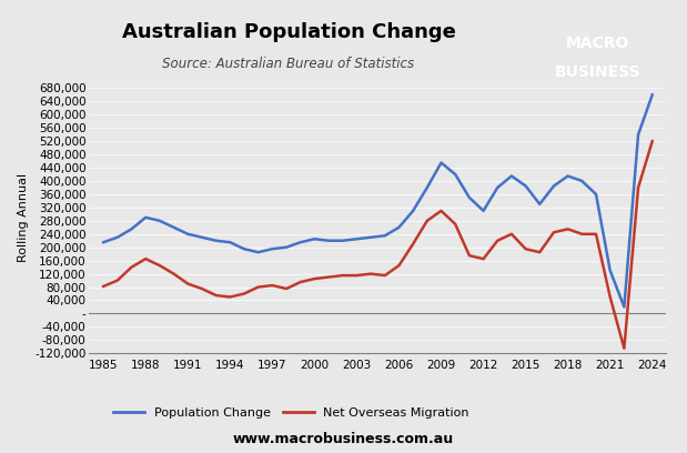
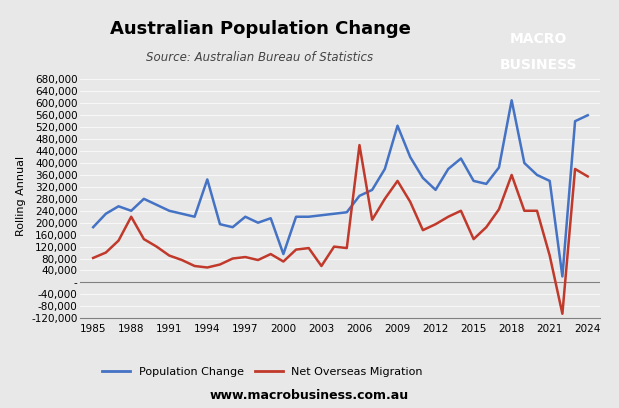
Population Change/1985: 215,000 -> 185,000
Population Change/1988: 290,000 -> 240,000
Net Overseas Migration/1988: 165,000 -> 220,000
Population Change/1994: 215,000 -> 345,000
Population Change/1997: 195,000 -> 220,000
Population Change/2000: 225,000 -> 95,000
Net Overseas Migration/2000: 105,000 -> 70,000
Net Overseas Migration/2003: 115,000 -> 55,000
Population Change/2006: 260,000 -> 290,000
Net Overseas Migration/2006: 145,000 -> 460,000
Population Change/2009: 455,000 -> 525,000
Net Overseas Migration/2009: 310,000 -> 340,000
Net Overseas Migration/2012: 165,000 -> 195,000
Population Change/2015: 385,000 -> 340,000
Net Overseas Migration/2015: 195,000 -> 145,000
Population Change/2018: 415,000 -> 610,000
Net Overseas Migration/2018: 255,000 -> 360,000
Population Change/2021: 130,000 -> 340,000
Net Overseas Migration/2021: 50,000 -> 90,000
Population Change/2024: 660,000 -> 560,000
Net Overseas Migration/2024: 520,000 -> 355,000
